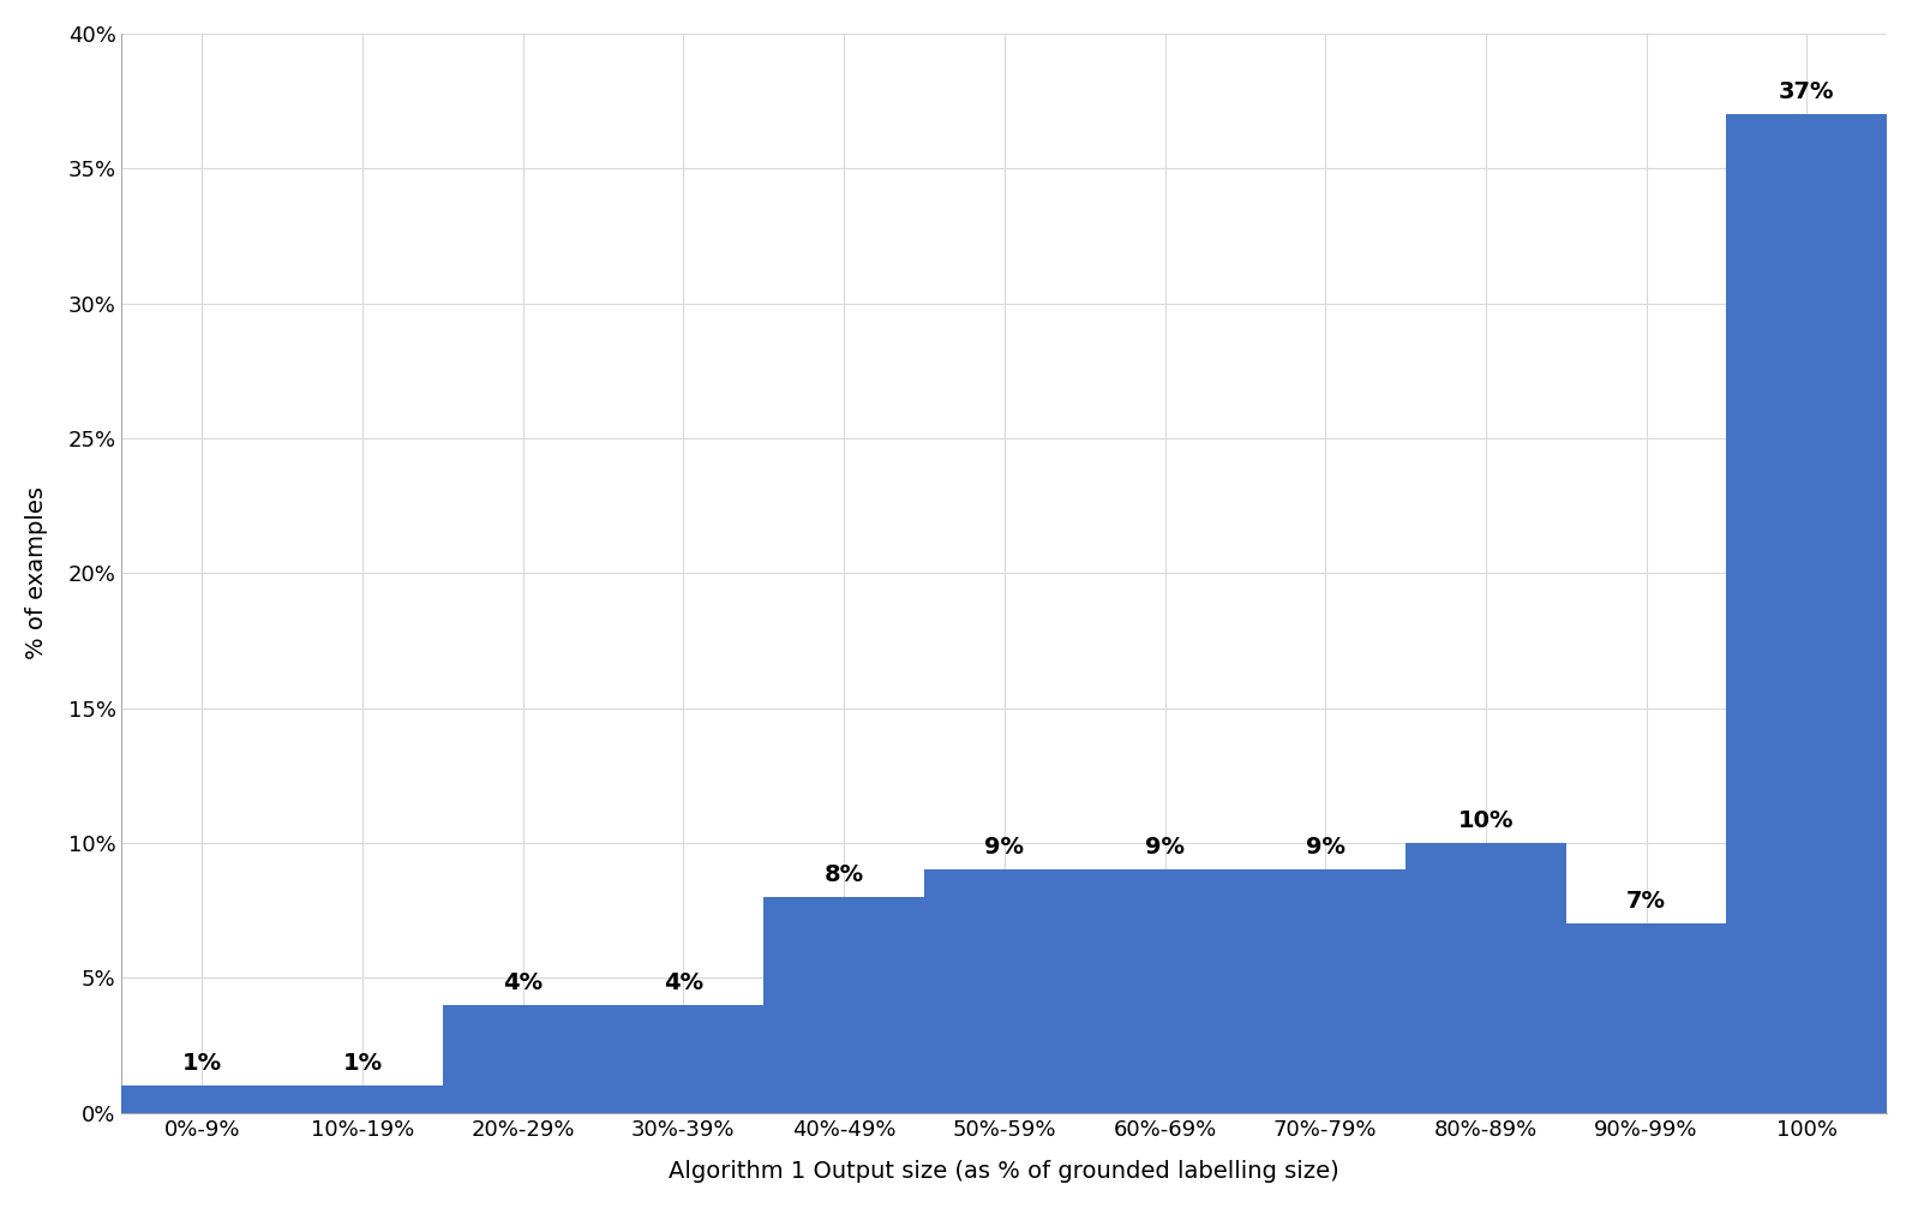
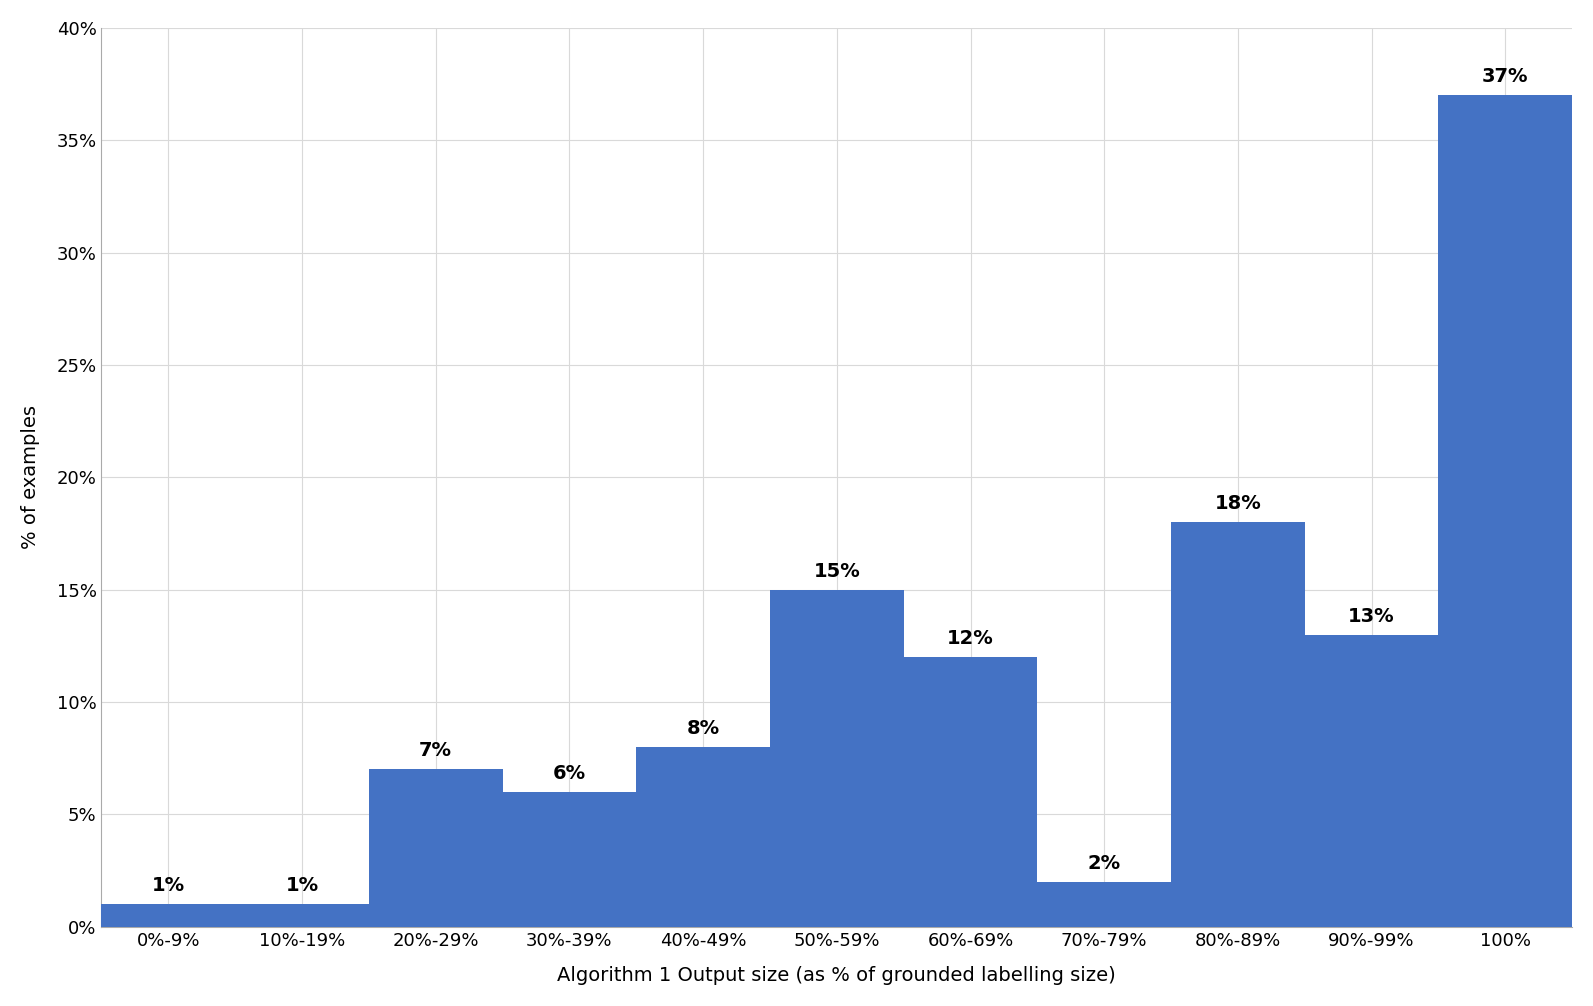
20%-29%: 4% -> 7%
30%-39%: 4% -> 6%
50%-59%: 9% -> 15%
60%-69%: 9% -> 12%
70%-79%: 9% -> 2%
80%-89%: 10% -> 18%
90%-99%: 7% -> 13%
